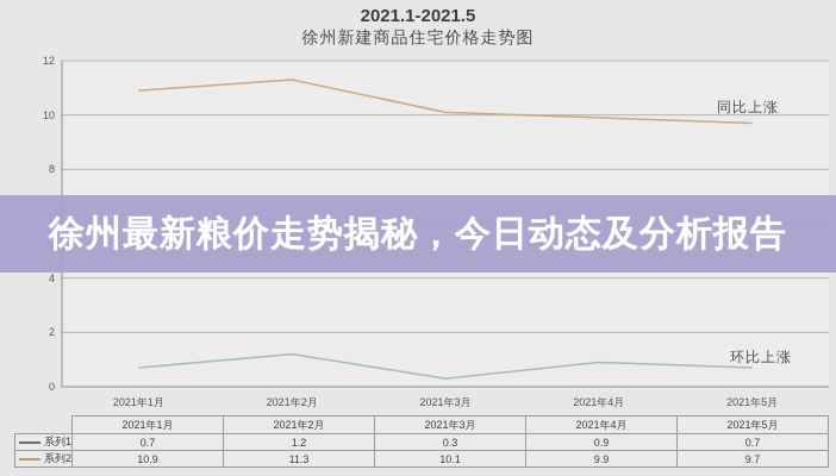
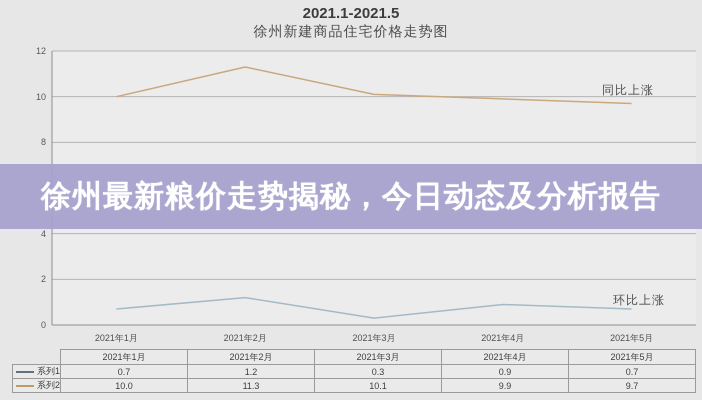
系列2/2021年1月: 10.9 -> 10.0
